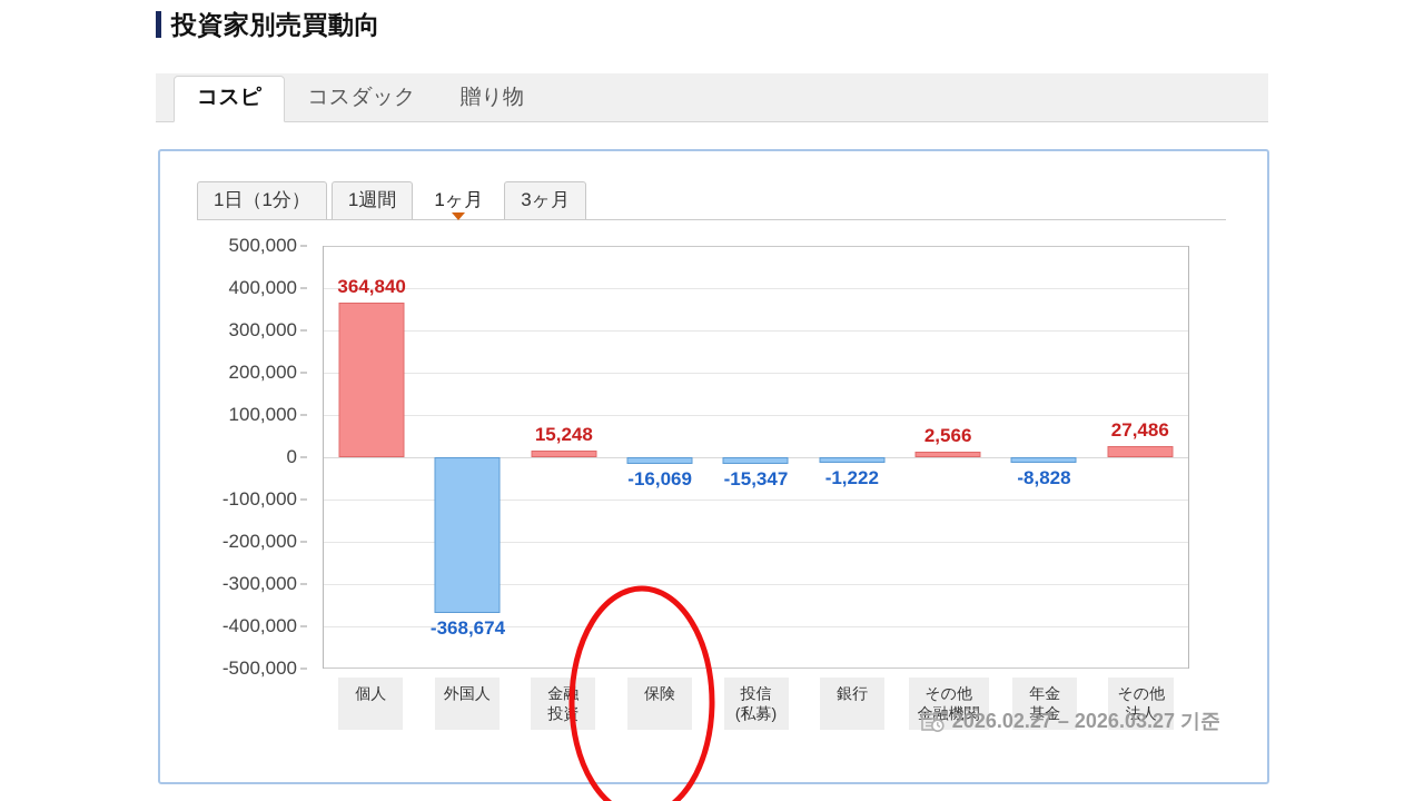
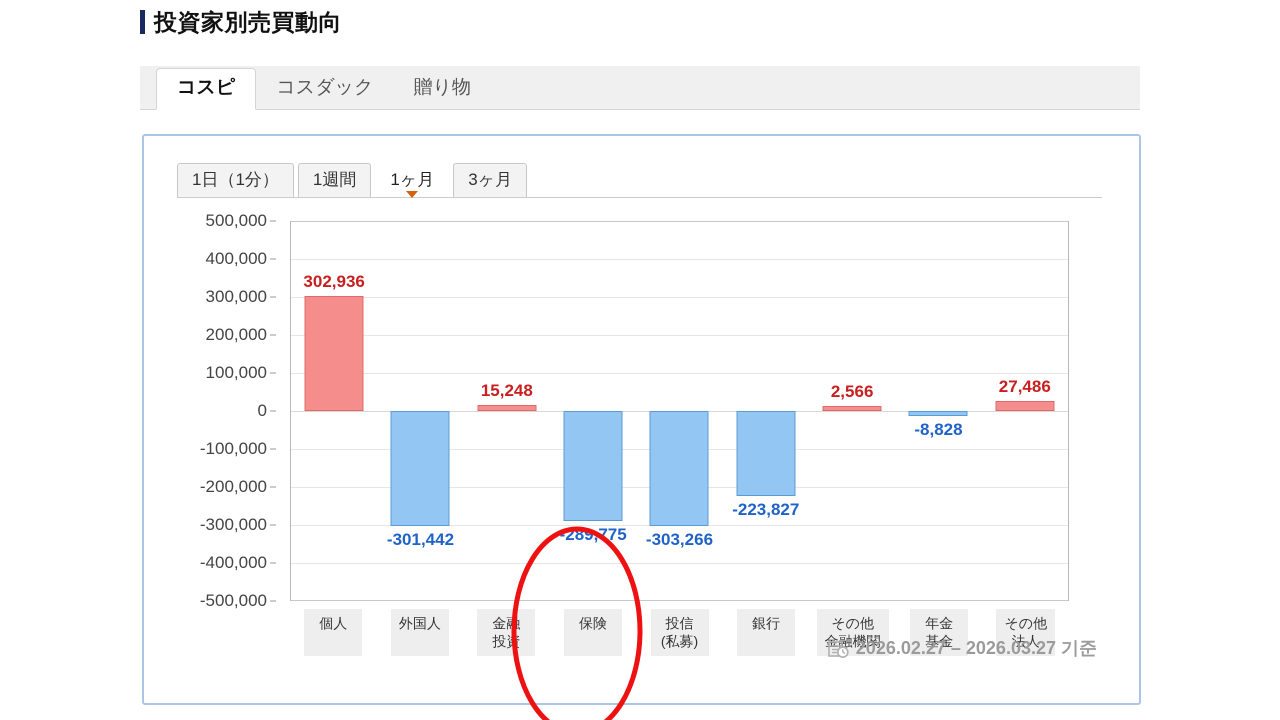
個人: 364,840 -> 302,936
外国人: -368,674 -> -301,442
保険: -16,069 -> -289,775
投信 (私募): -15,347 -> -303,266
銀行: -1,222 -> -223,827
